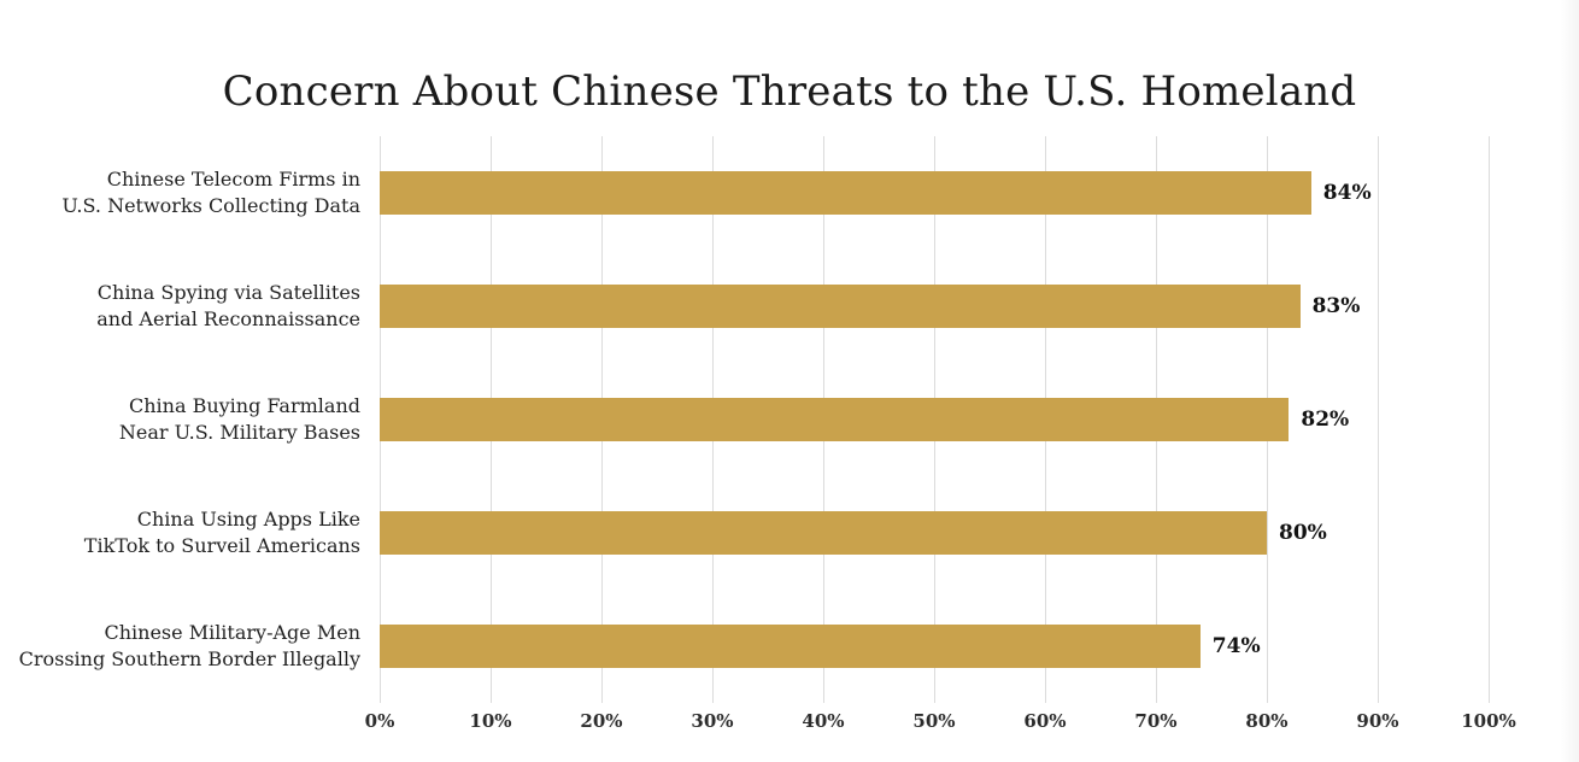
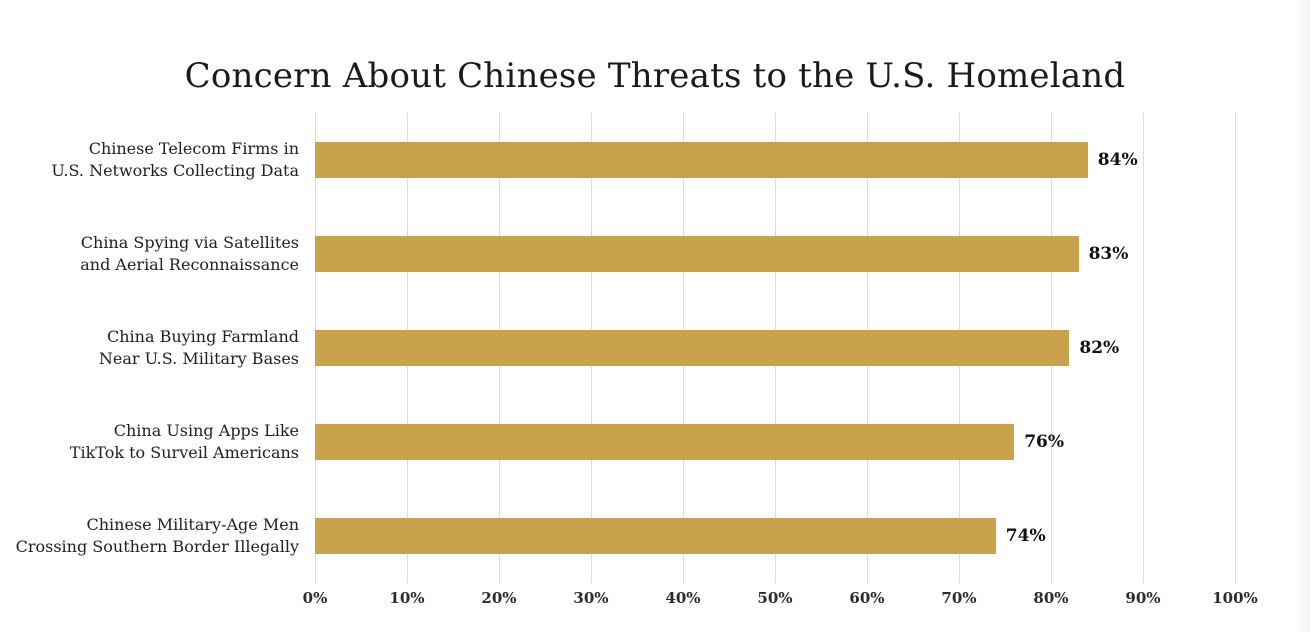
China Using Apps Like TikTok to Surveil Americans: 80% -> 76%
